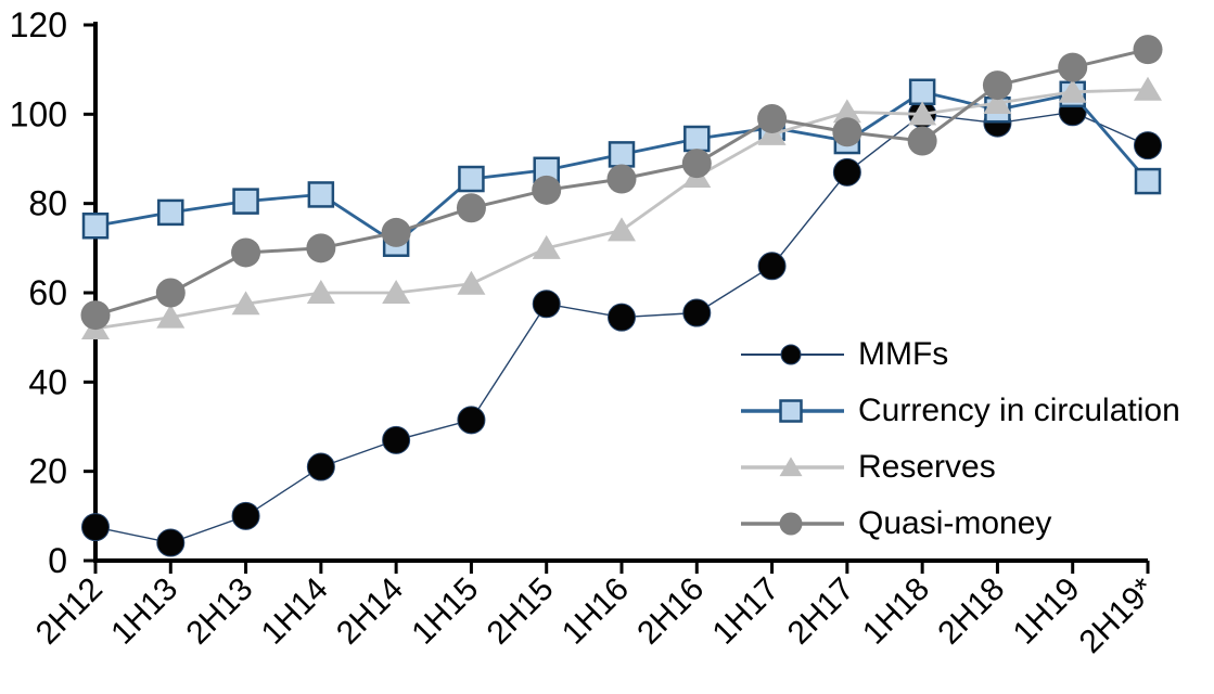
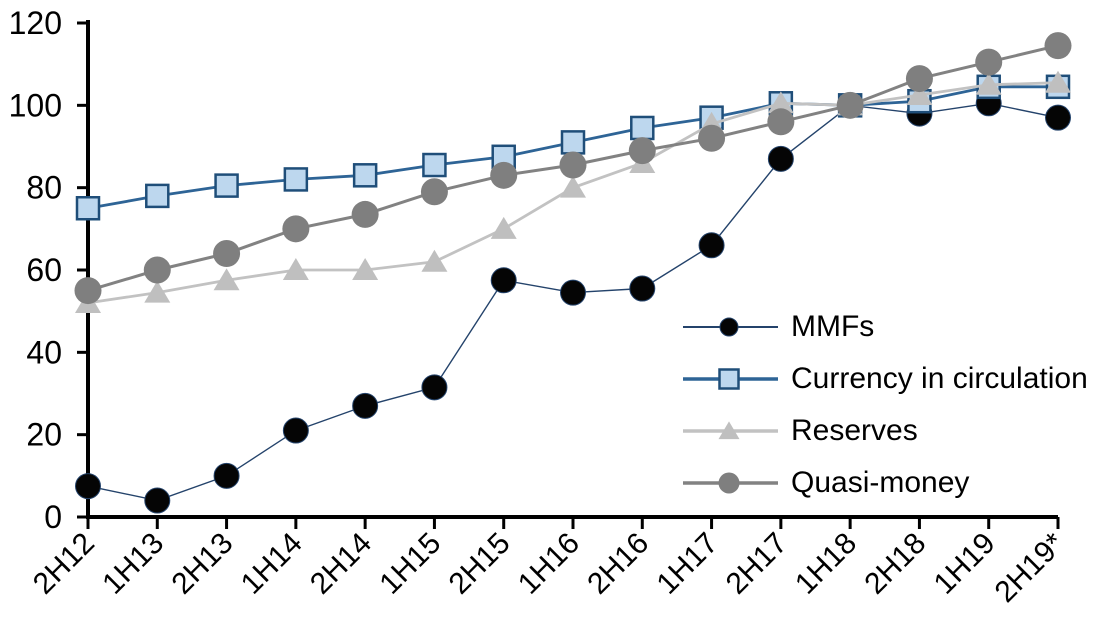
Quasi-money/2H13: 69 -> 64
Currency in circulation/2H14: 71 -> 83
Reserves/1H16: 74 -> 80
Quasi-money/1H17: 99 -> 92
Currency in circulation/2H17: 94 -> 100
Currency in circulation/1H18: 105 -> 100
Quasi-money/1H18: 94 -> 100
MMFs/2H19*: 93 -> 97
Currency in circulation/2H19*: 85 -> 104
